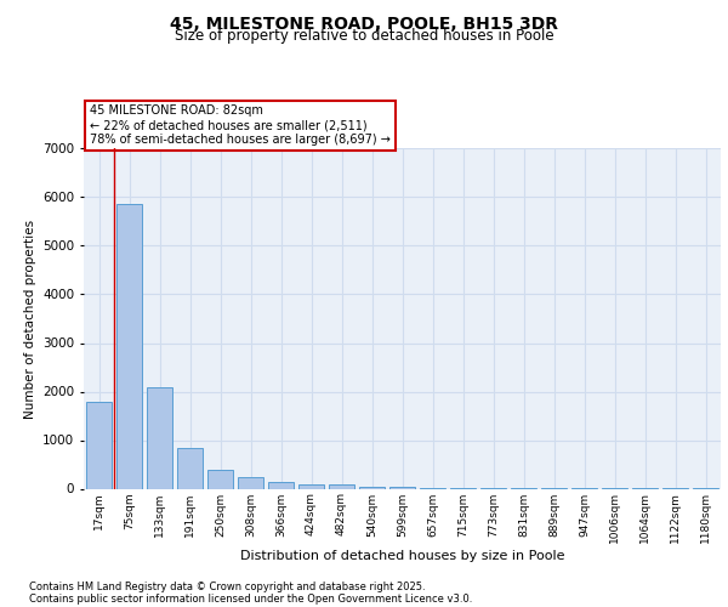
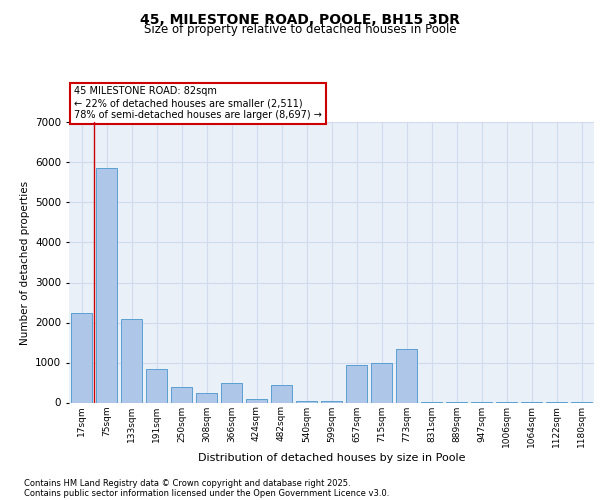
17sqm: 1800 -> 2250
366sqm: 150 -> 500
482sqm: 100 -> 450
657sqm: 10 -> 950
715sqm: 0 -> 1000
773sqm: 0 -> 1350
